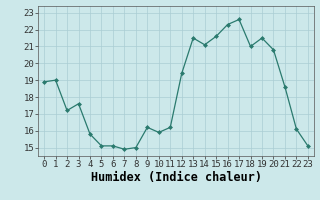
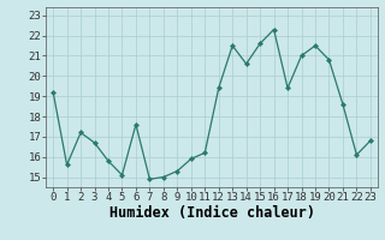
0: 18.9 -> 19.2
1: 19.0 -> 15.6
3: 17.6 -> 16.7
6: 15.1 -> 17.6
9: 16.2 -> 15.3
14: 21.1 -> 20.6
17: 22.6 -> 19.4
23: 15.1 -> 16.8
